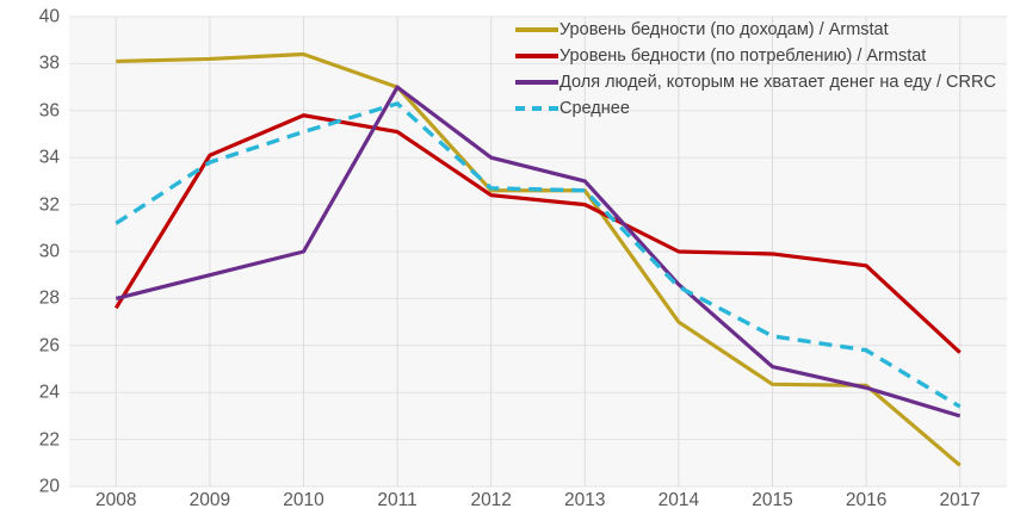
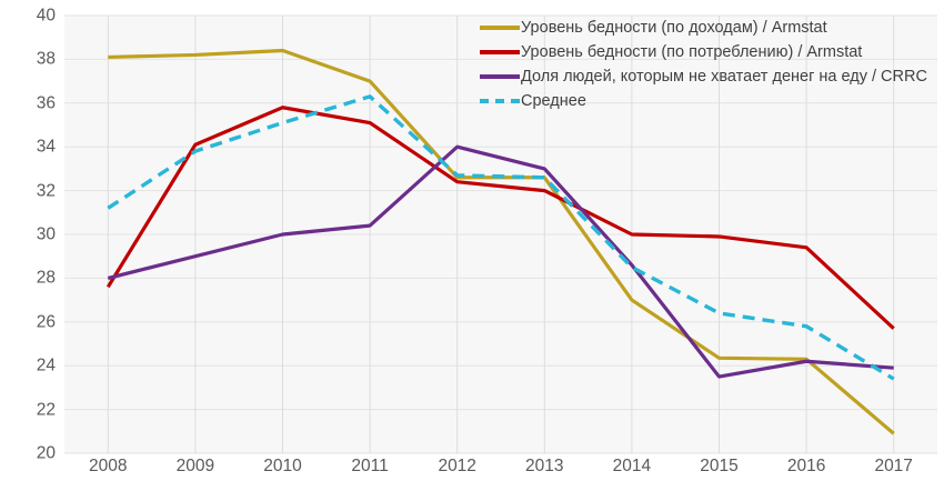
Доля людей, которым не хватает денег на еду / CRRC/2011: 37.0 -> 30.4
Доля людей, которым не хватает денег на еду / CRRC/2015: 25.1 -> 23.5
Доля людей, которым не хватает денег на еду / CRRC/2017: 23.0 -> 23.9
